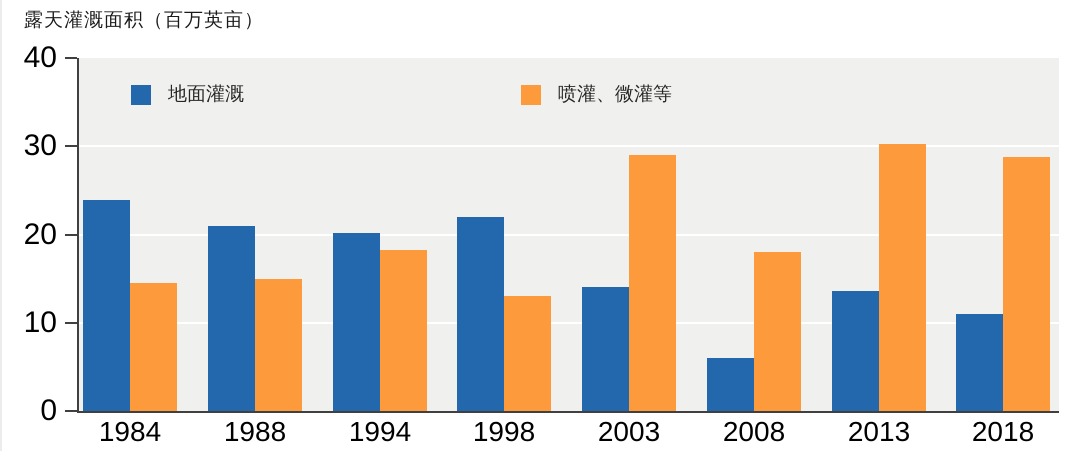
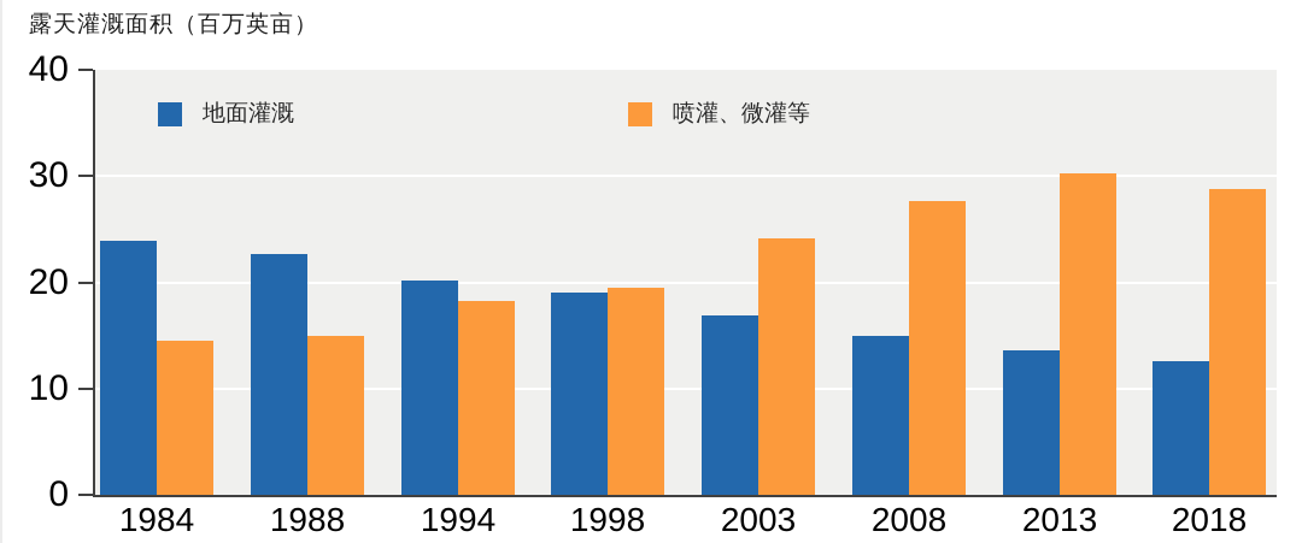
地面灌溉/1988: 21 -> 23
地面灌溉/1998: 22 -> 19
喷灌、微灌等/1998: 13 -> 20
地面灌溉/2003: 14 -> 17
喷灌、微灌等/2003: 29 -> 24
地面灌溉/2008: 6 -> 15
喷灌、微灌等/2008: 18 -> 28
地面灌溉/2018: 11 -> 13
